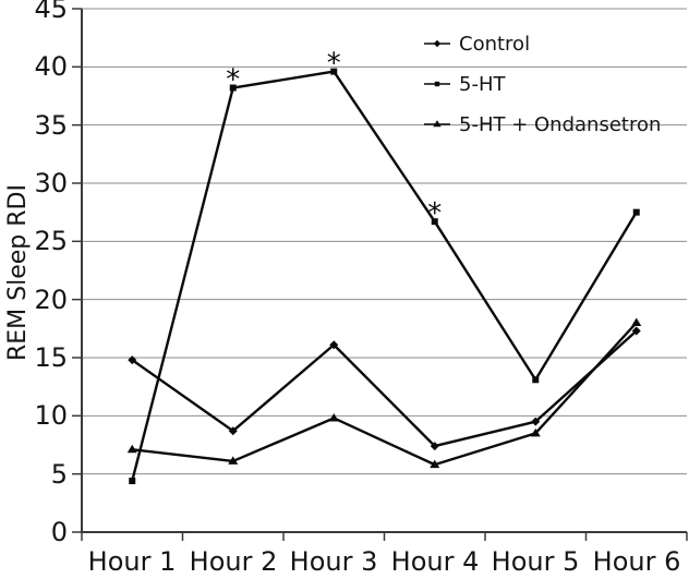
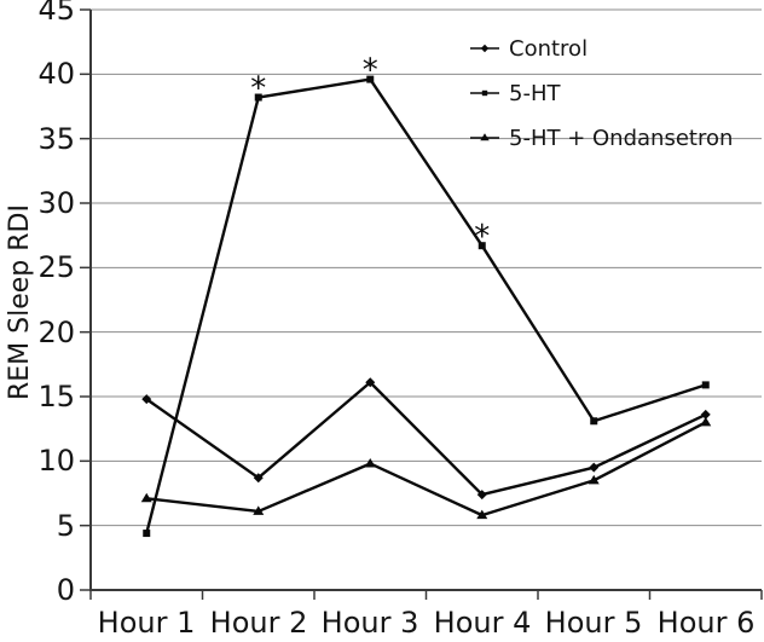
Control/Hour 6: 17.3 -> 13.6
5-HT/Hour 6: 27.5 -> 15.9
5-HT + Ondansetron/Hour 6: 18.0 -> 13.0
